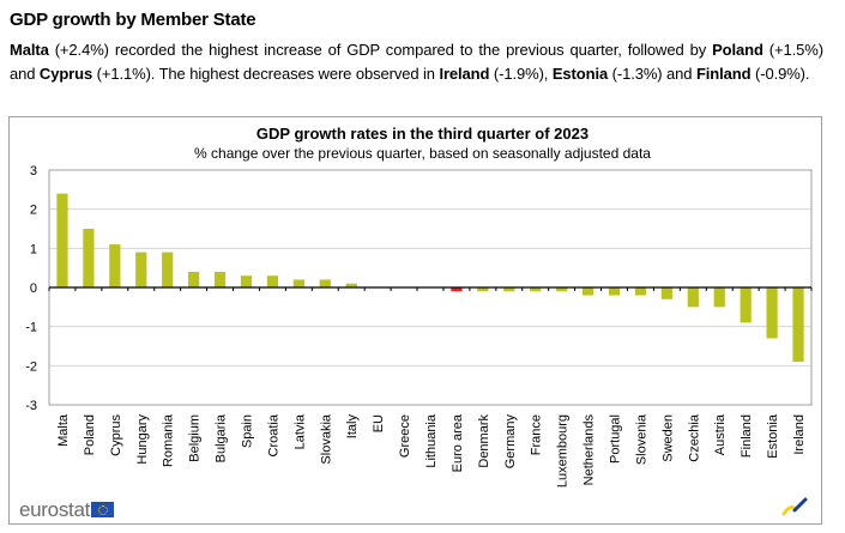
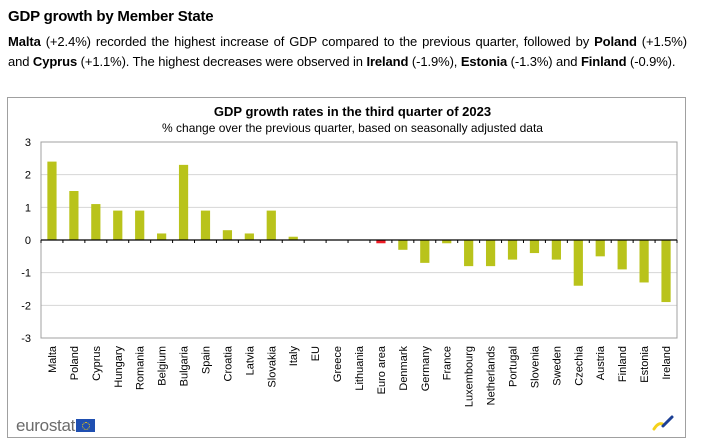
Belgium: 0.4 -> 0.2
Bulgaria: 0.4 -> 2.3
Spain: 0.3 -> 0.9
Slovakia: 0.2 -> 0.9
Denmark: -0.1 -> -0.3
Germany: -0.1 -> -0.7
Luxembourg: -0.1 -> -0.8
Netherlands: -0.2 -> -0.8
Portugal: -0.2 -> -0.6
Slovenia: -0.2 -> -0.4
Sweden: -0.3 -> -0.6
Czechia: -0.5 -> -1.4
